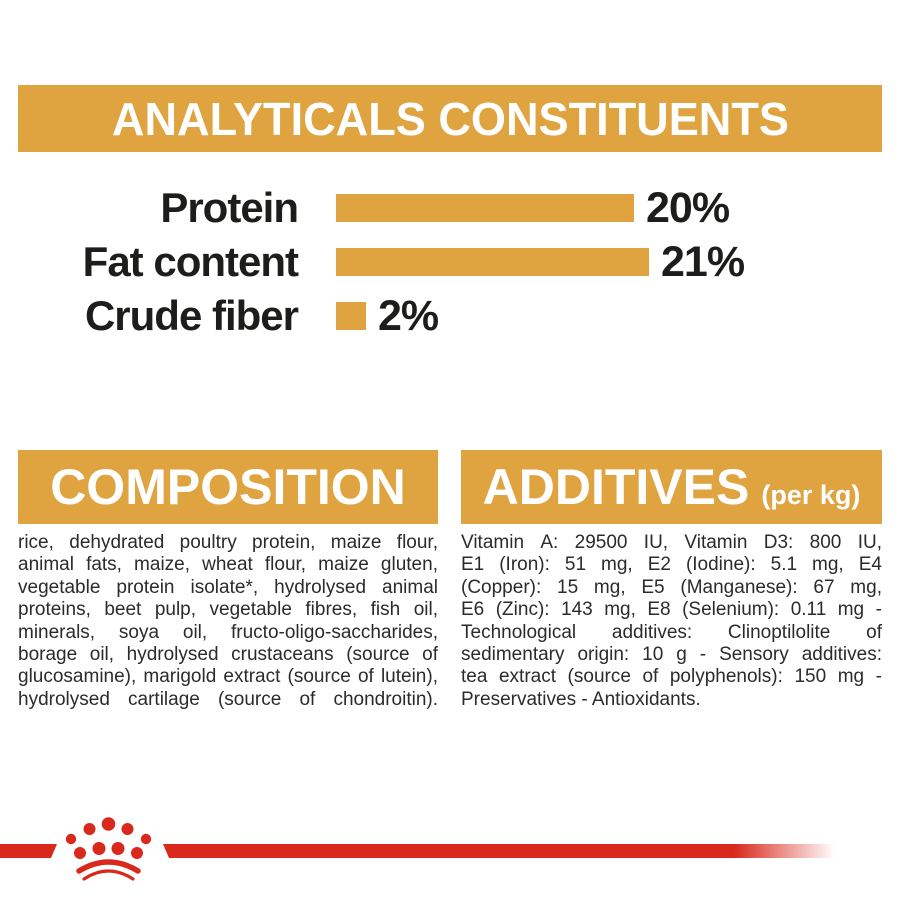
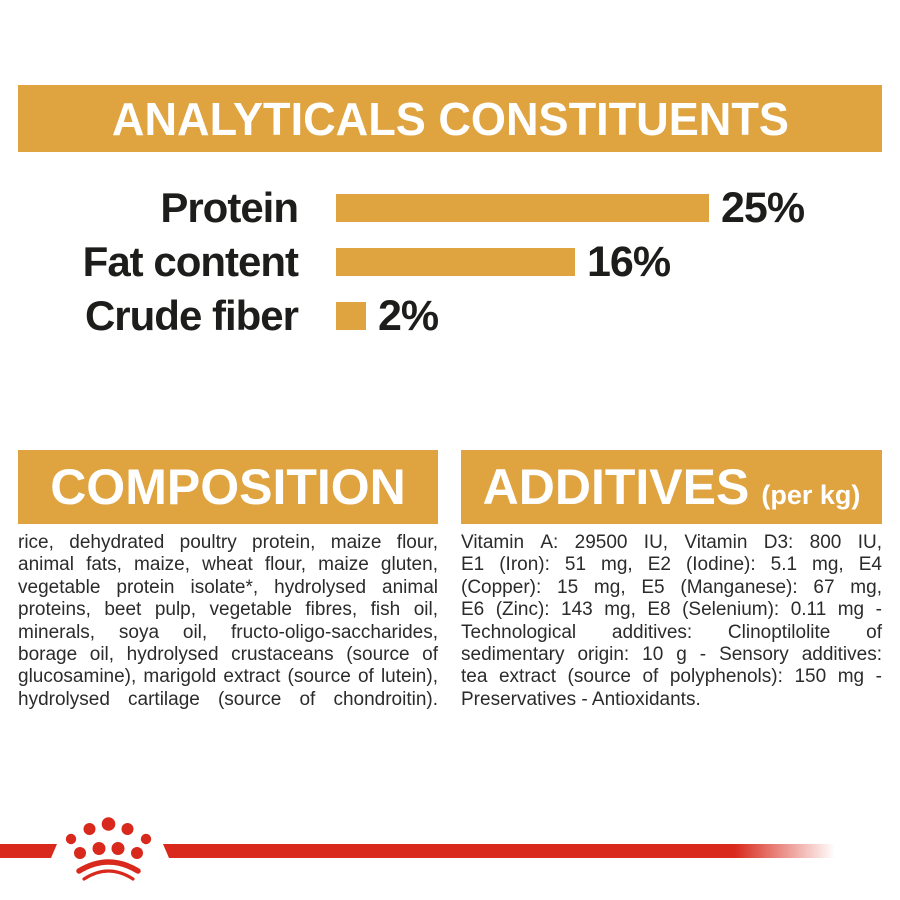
Protein: 20% -> 25%
Fat content: 21% -> 16%
